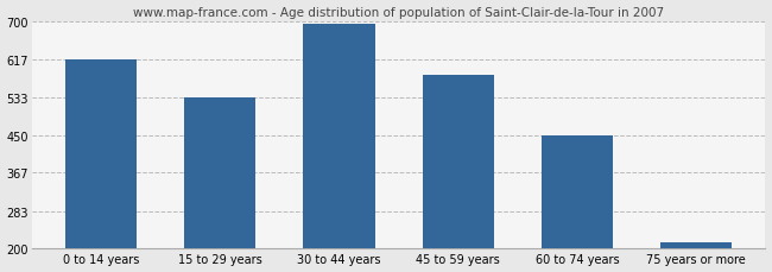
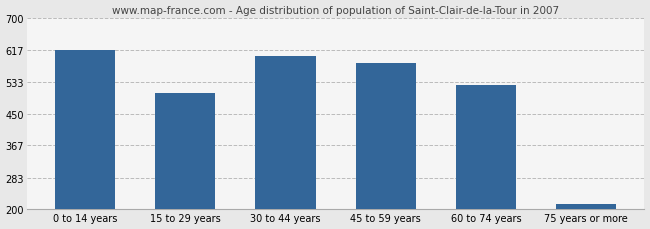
15 to 29 years: 533 -> 505
30 to 44 years: 695 -> 600
60 to 74 years: 449 -> 525
